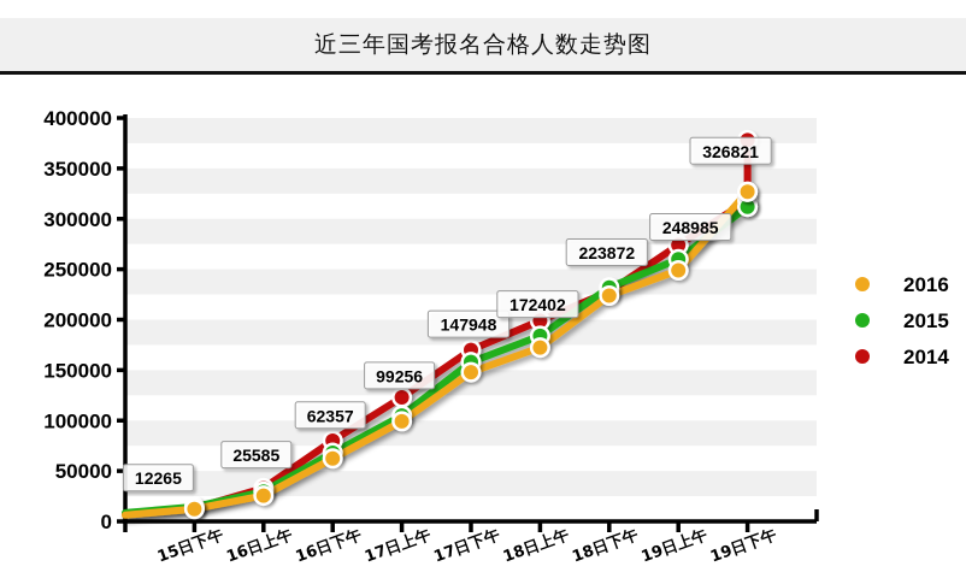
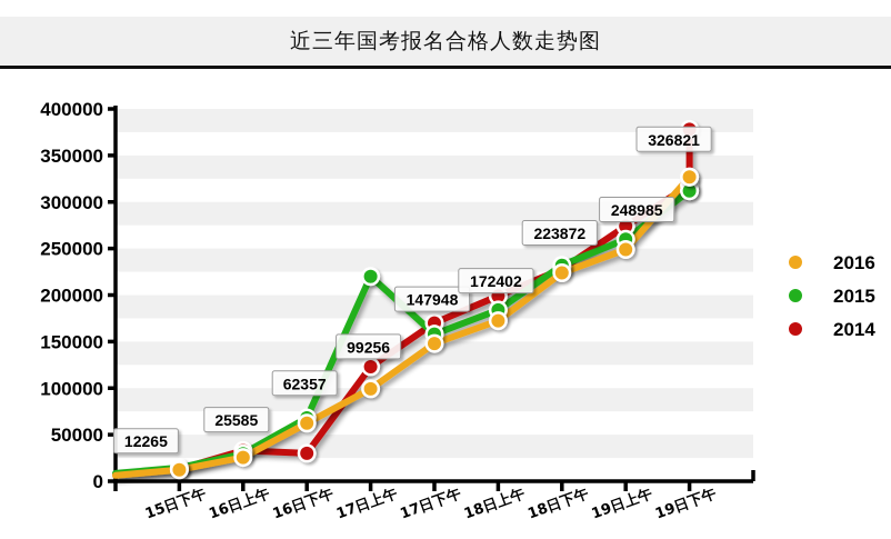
2014/16日下午: 80000 -> 30000
2015/17日上午: 100000 -> 220000
